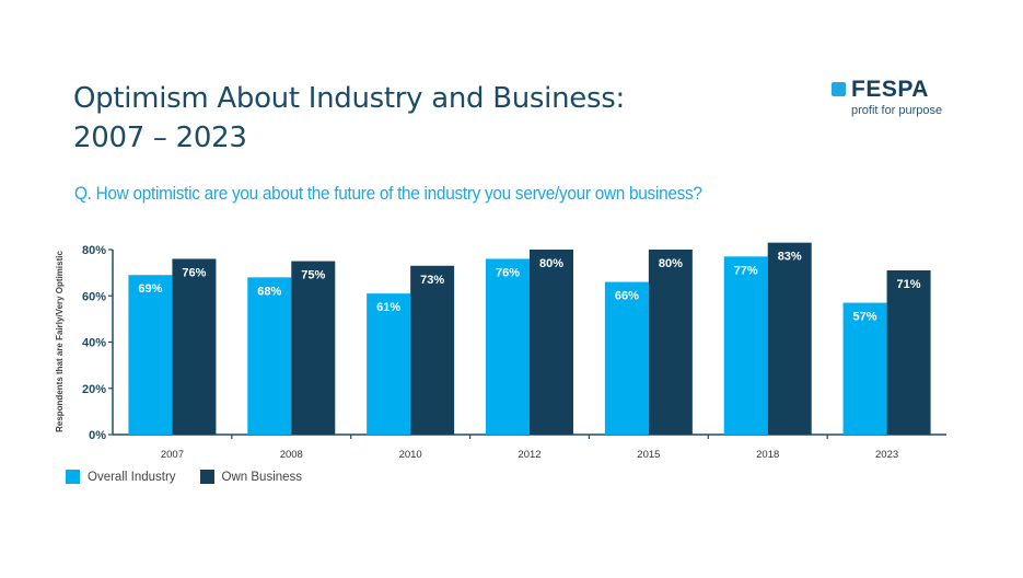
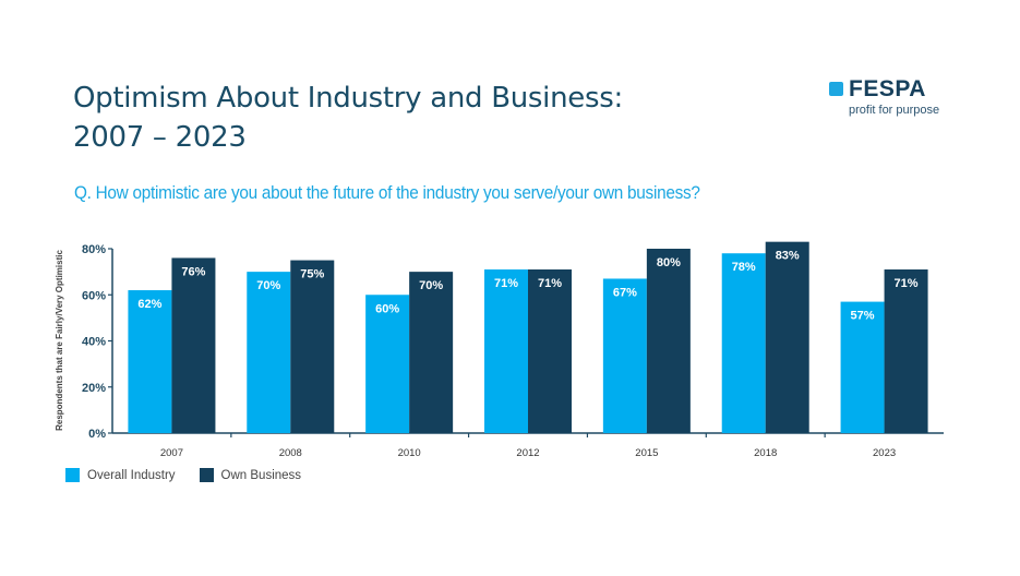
Overall Industry/2007: 69% -> 62%
Overall Industry/2008: 68% -> 70%
Overall Industry/2010: 61% -> 60%
Own Business/2010: 73% -> 70%
Overall Industry/2012: 76% -> 71%
Own Business/2012: 80% -> 71%
Overall Industry/2015: 66% -> 67%
Overall Industry/2018: 77% -> 78%
